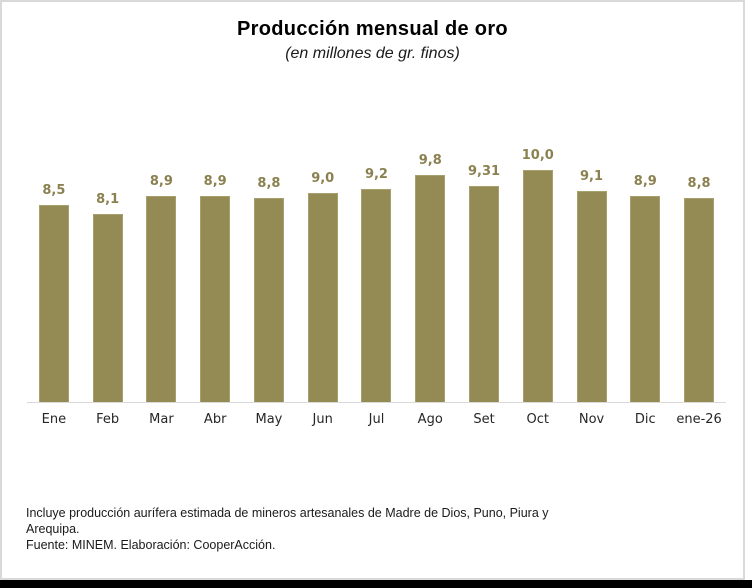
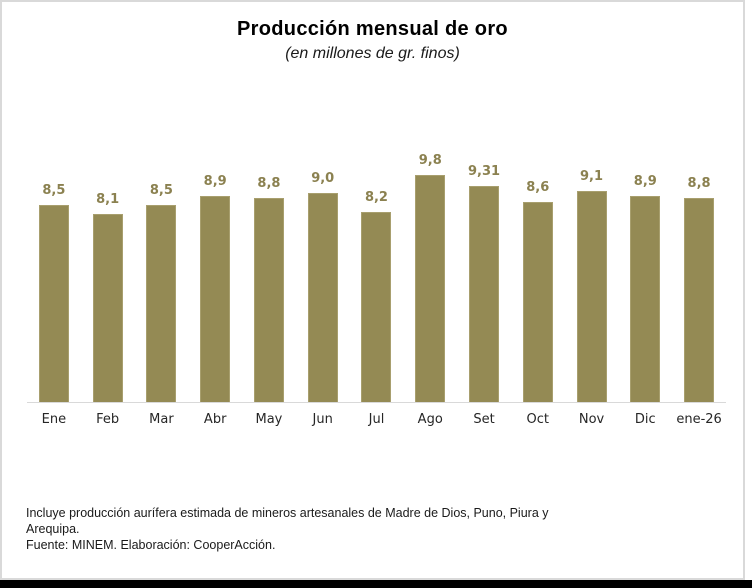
Mar: 8,9 -> 8,5
Jul: 9,2 -> 8,2
Oct: 10,0 -> 8,6
